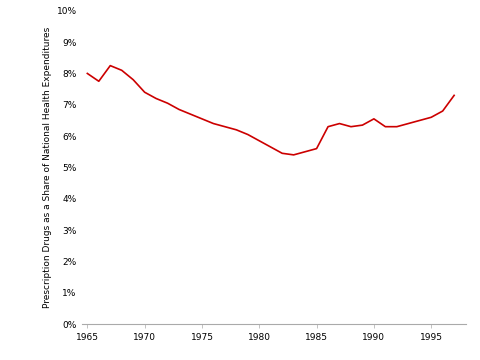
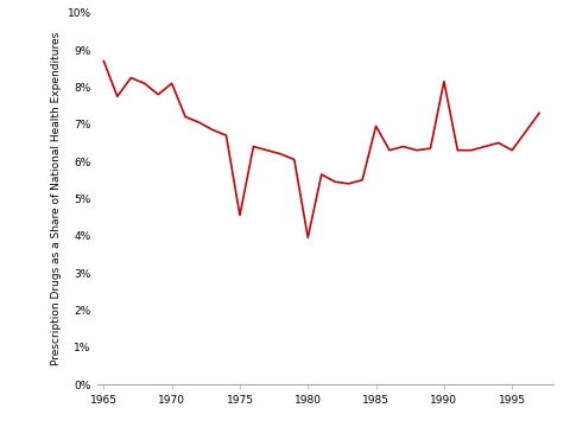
1965: 8.00% -> 8.70%
1970: 7.40% -> 8.10%
1975: 6.55% -> 4.55%
1980: 5.85% -> 3.95%
1985: 5.60% -> 6.95%
1990: 6.55% -> 8.15%
1995: 6.60% -> 6.30%
